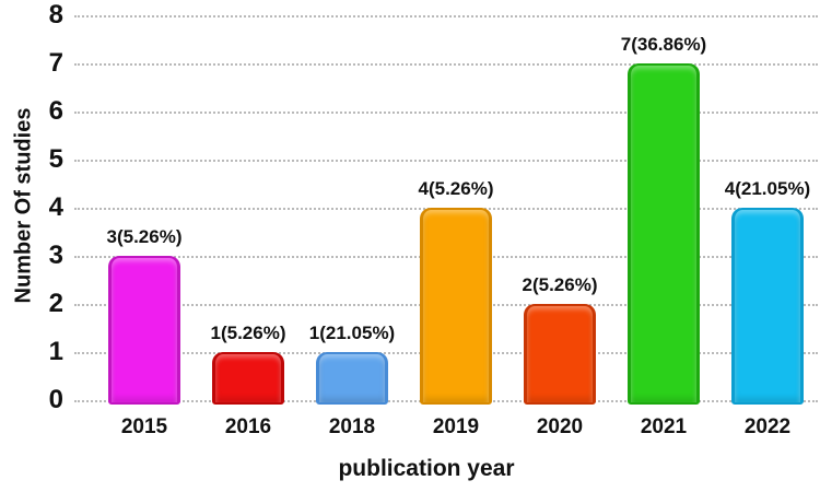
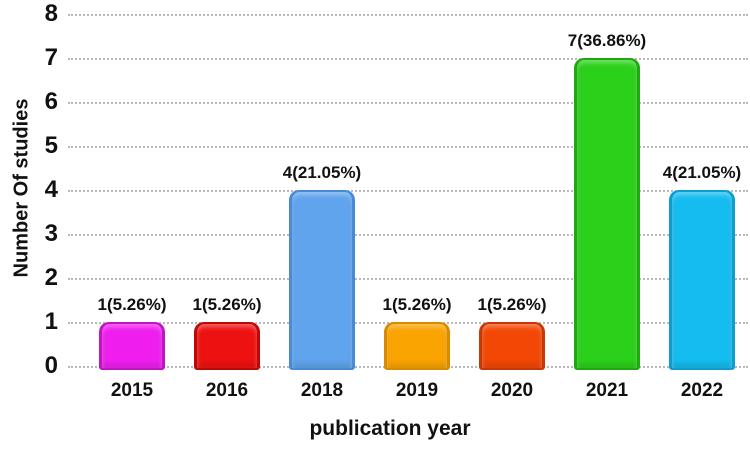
2015: 3 -> 1
2018: 1 -> 4
2019: 4 -> 1
2020: 2 -> 1
